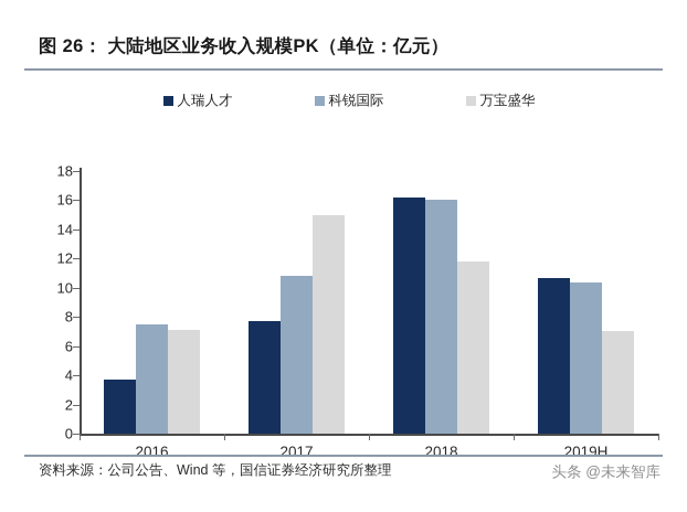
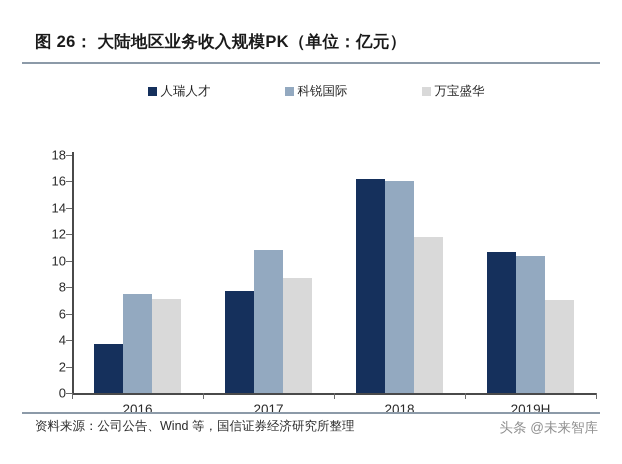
万宝盛华/2017: 15.0 -> 8.7
